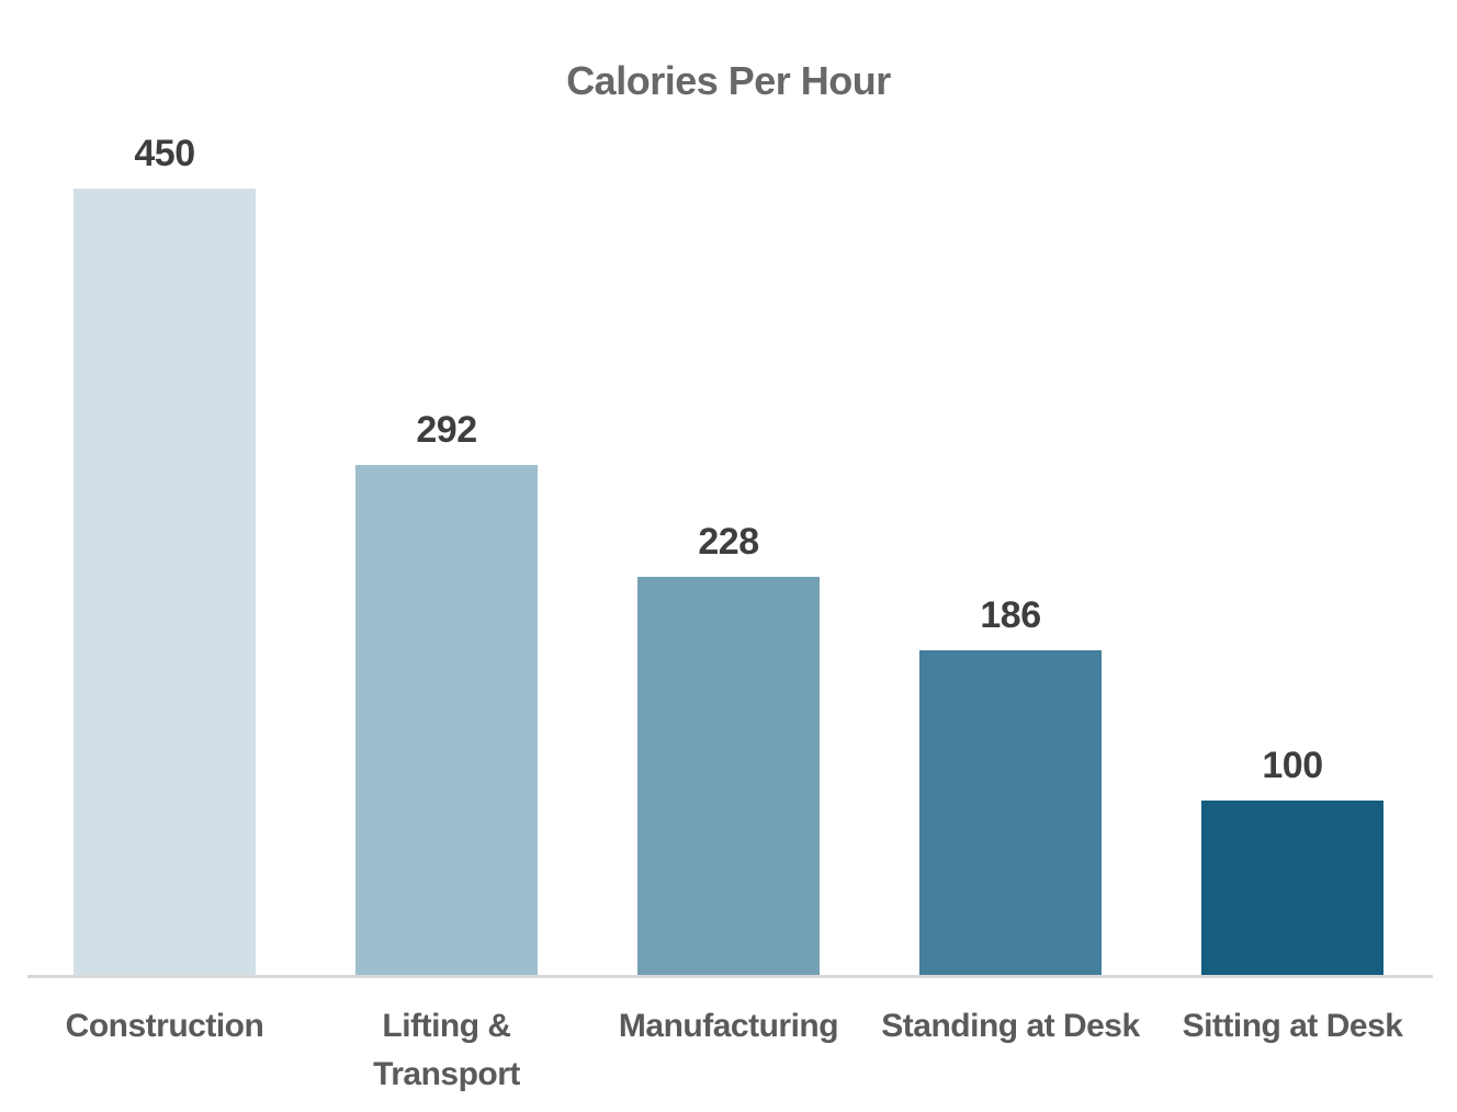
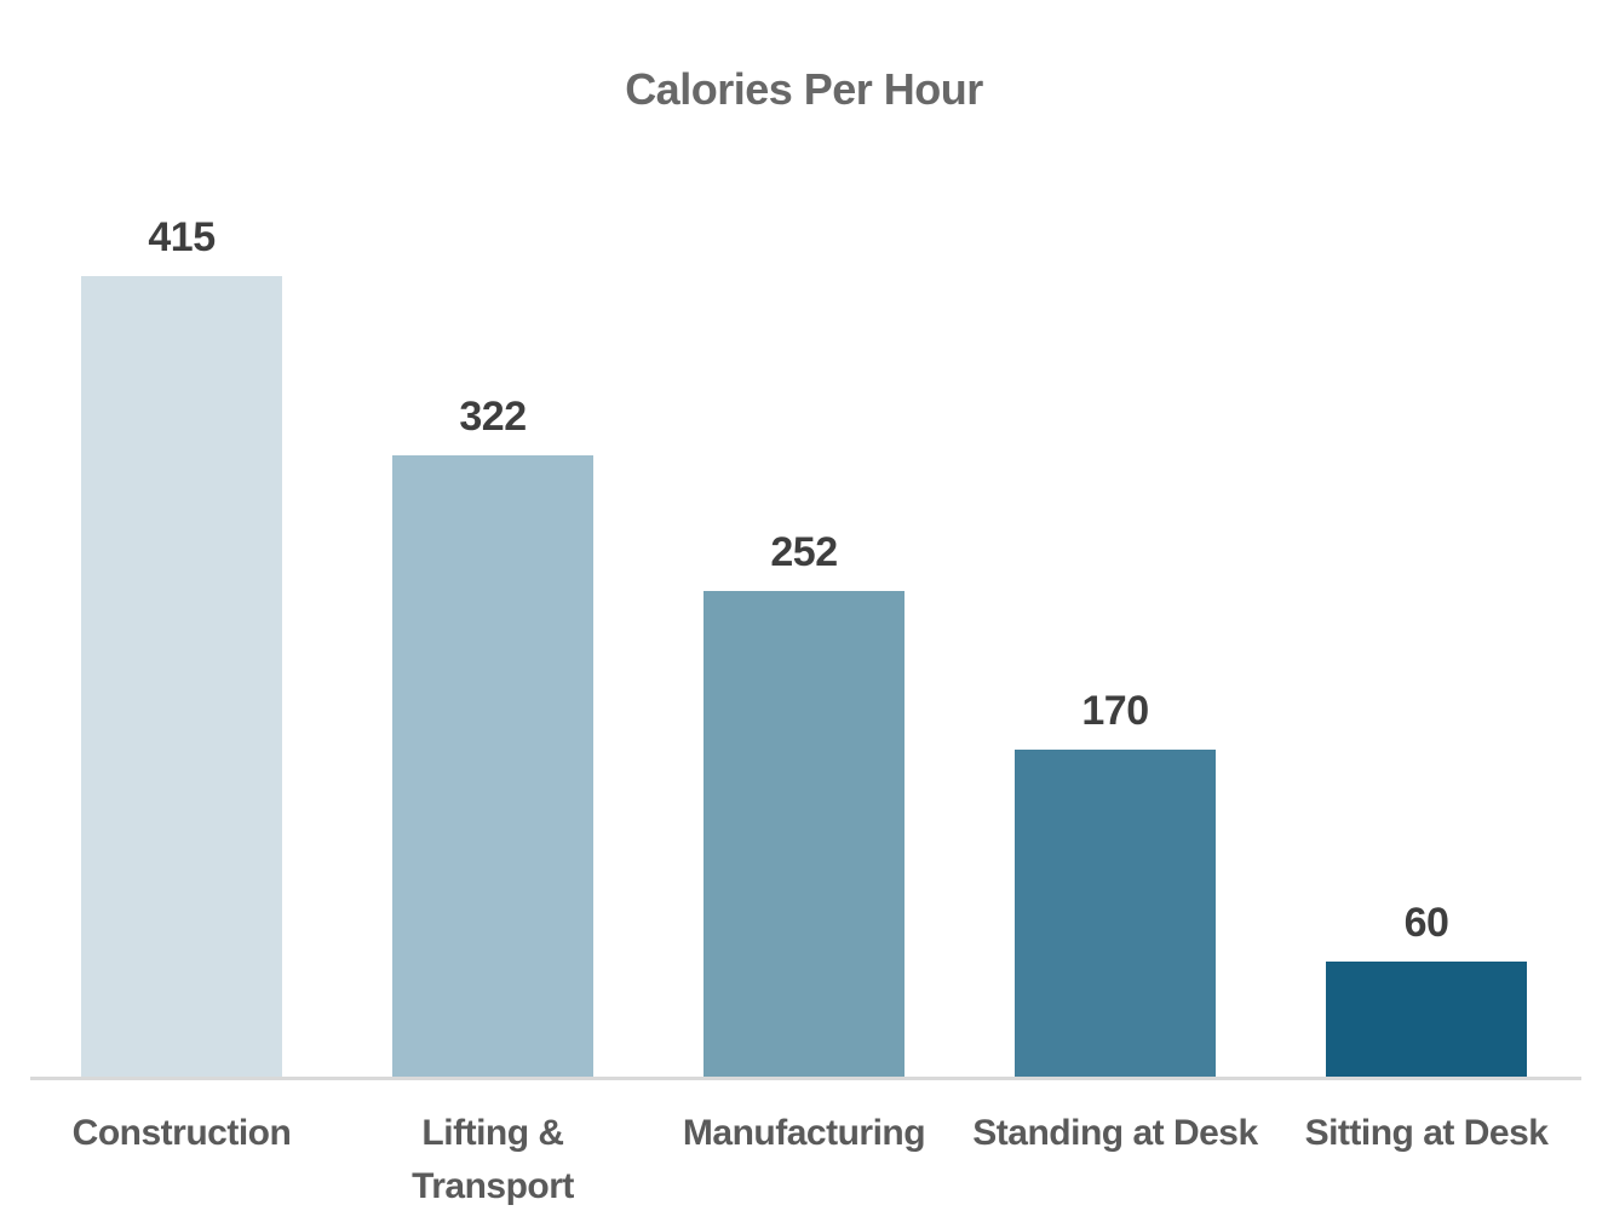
Construction: 450 -> 415
Lifting & Transport: 292 -> 322
Manufacturing: 228 -> 252
Standing at Desk: 186 -> 170
Sitting at Desk: 100 -> 60
